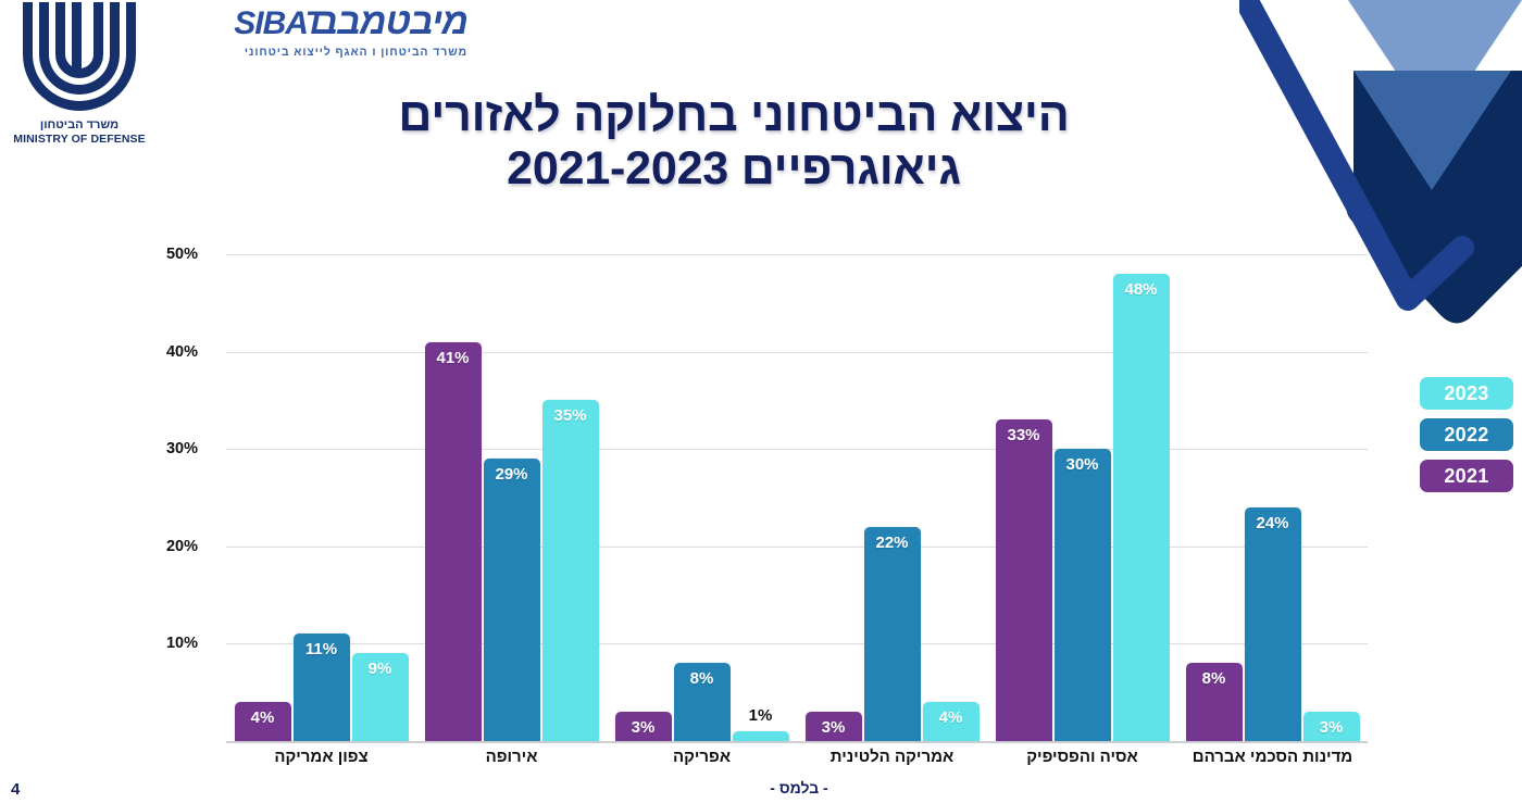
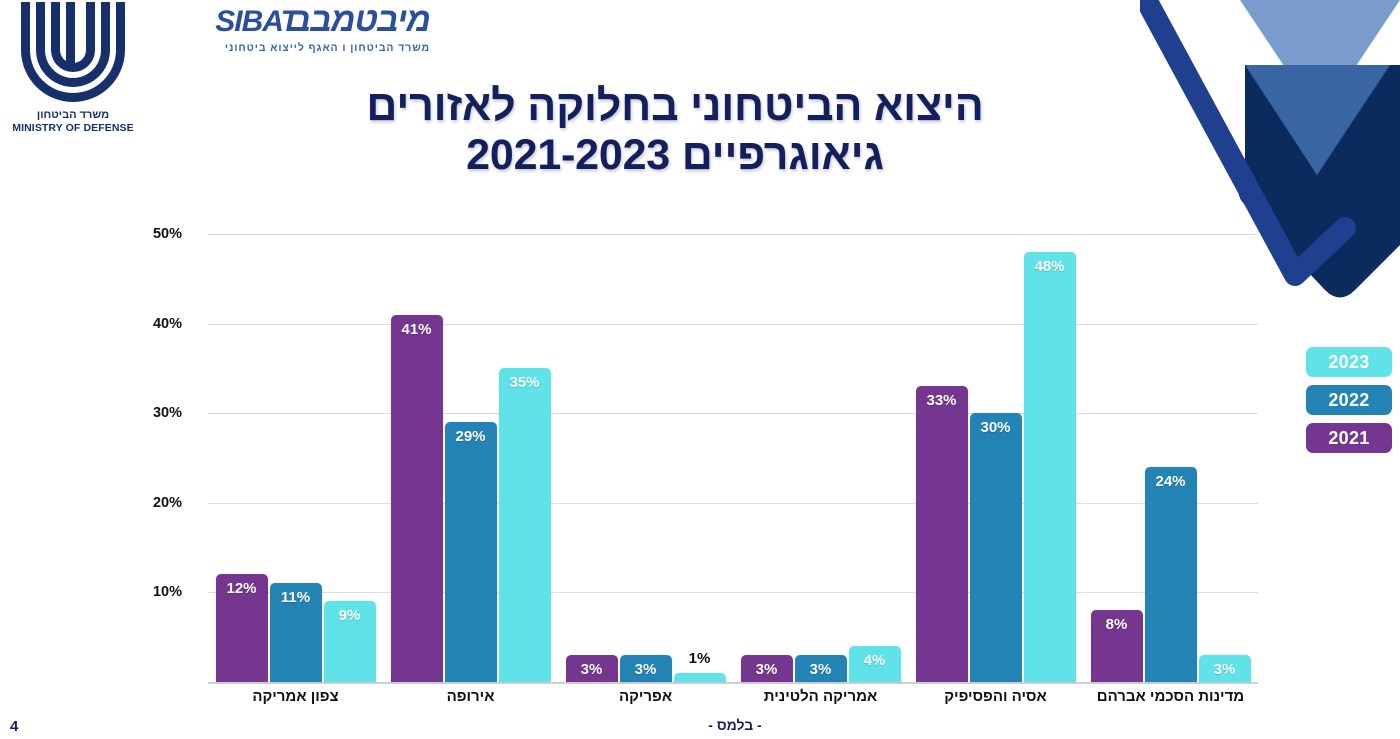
2021/צפון אמריקה: 4% -> 12%
2022/אפריקה: 8% -> 3%
2022/אמריקה הלטינית: 22% -> 3%
